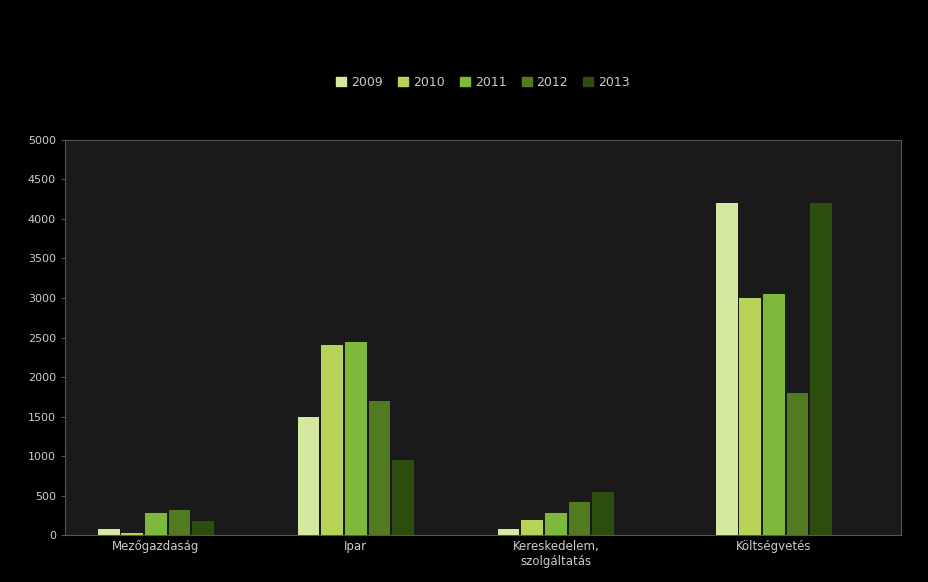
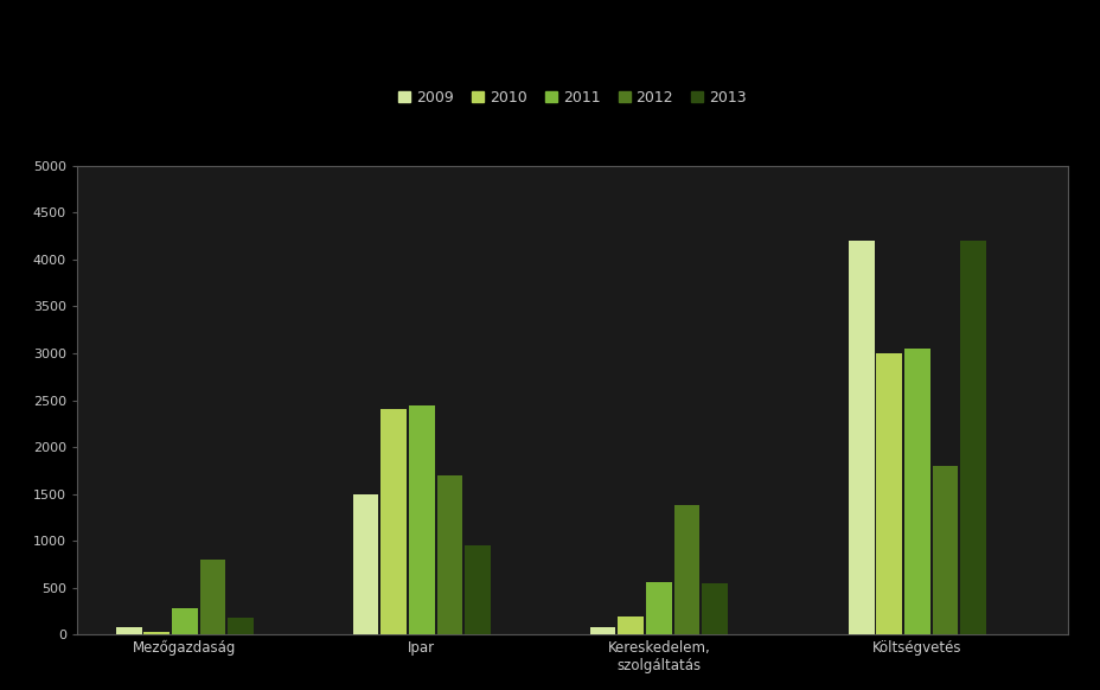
2012/Mezőgazdaság: 320 -> 800
2011/Kereskedelem, szolgáltatás: 280 -> 560
2012/Kereskedelem, szolgáltatás: 420 -> 1380
